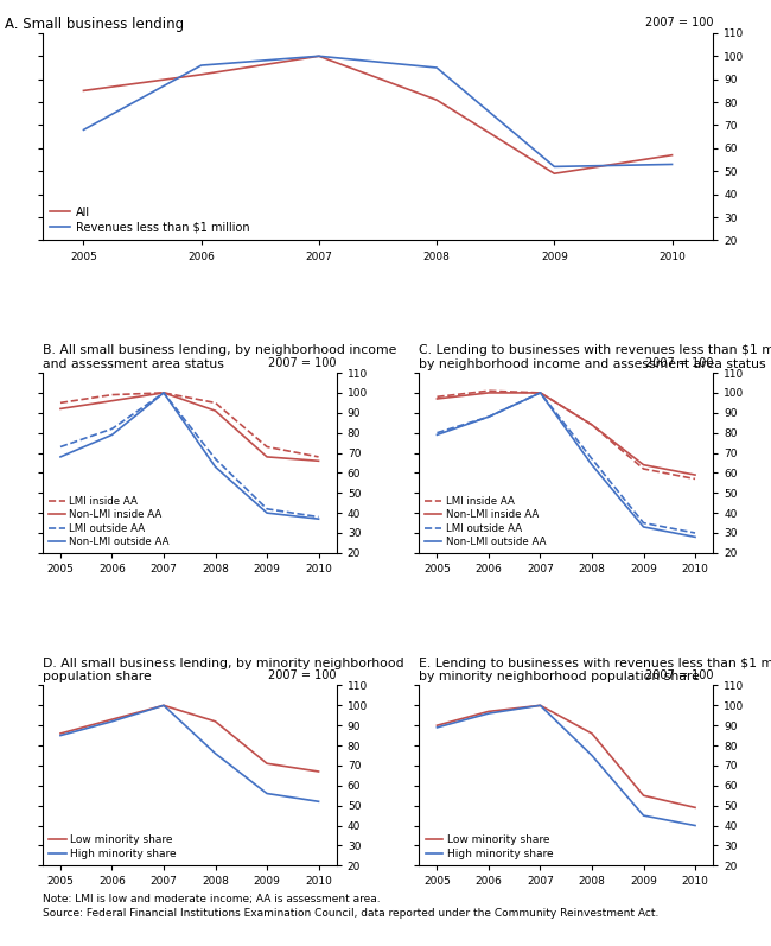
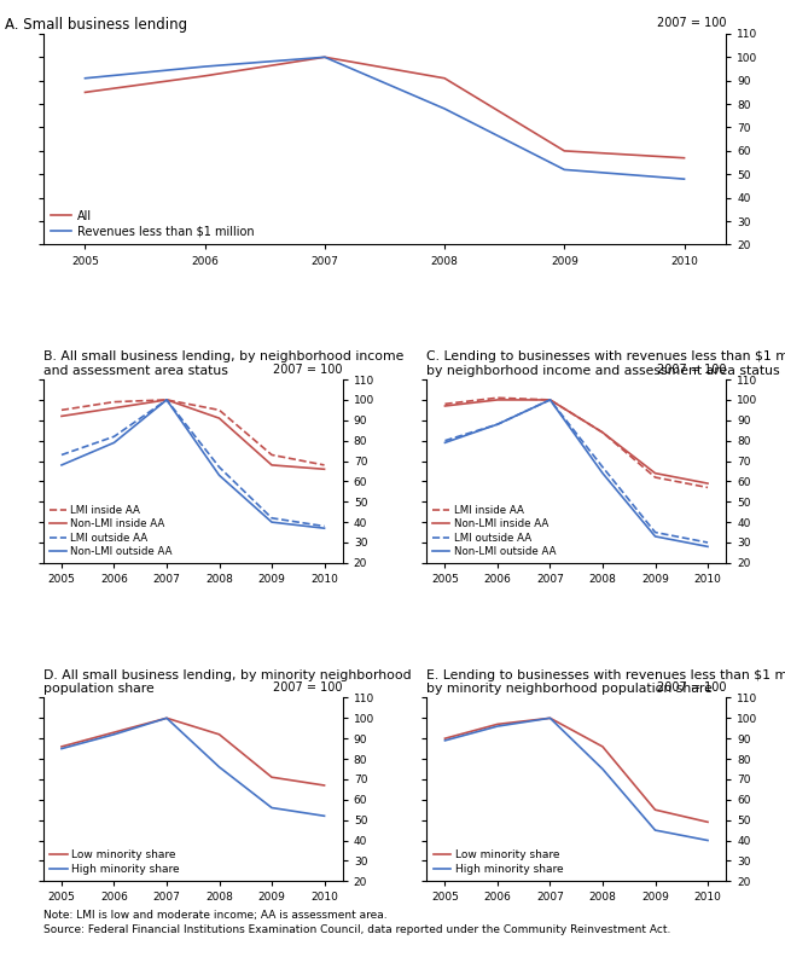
A. Small business lending/Revenues less than $1 million/2005: 68 -> 91
A. Small business lending/All/2008: 81 -> 91
A. Small business lending/Revenues less than $1 million/2008: 95 -> 78
A. Small business lending/All/2009: 49 -> 60
A. Small business lending/Revenues less than $1 million/2010: 53 -> 48
